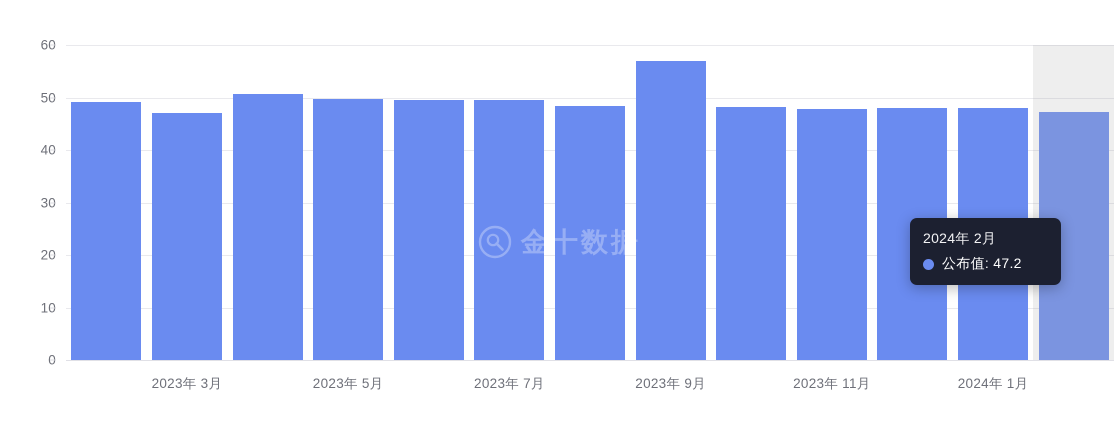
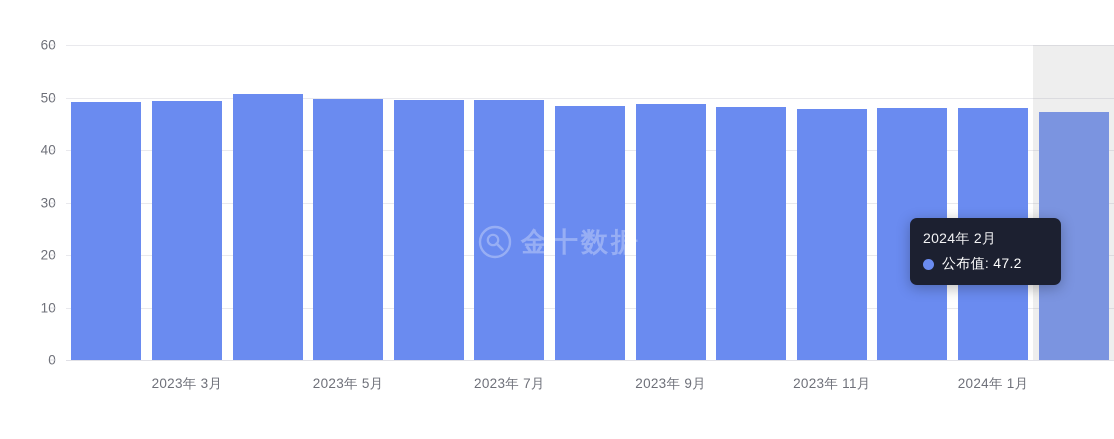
2023年 3月: 47 -> 49
2023年 9月: 57 -> 49
